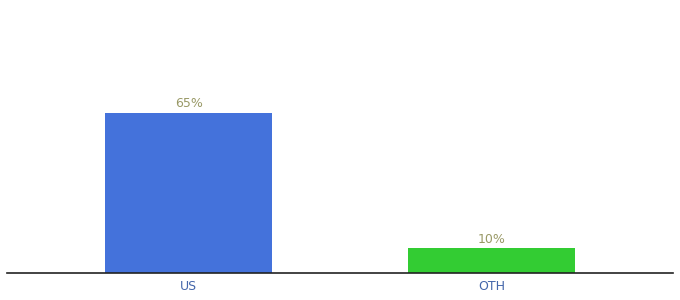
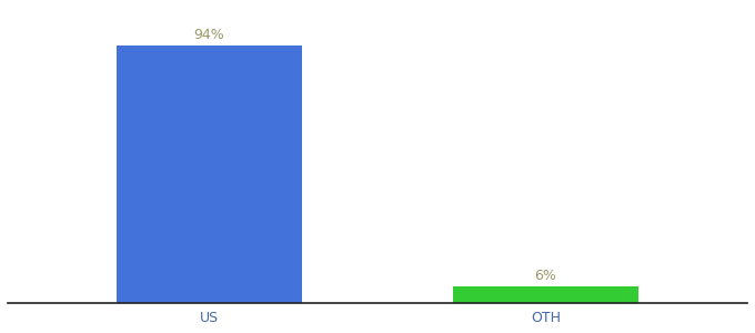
US: 65% -> 94%
OTH: 10% -> 6%
